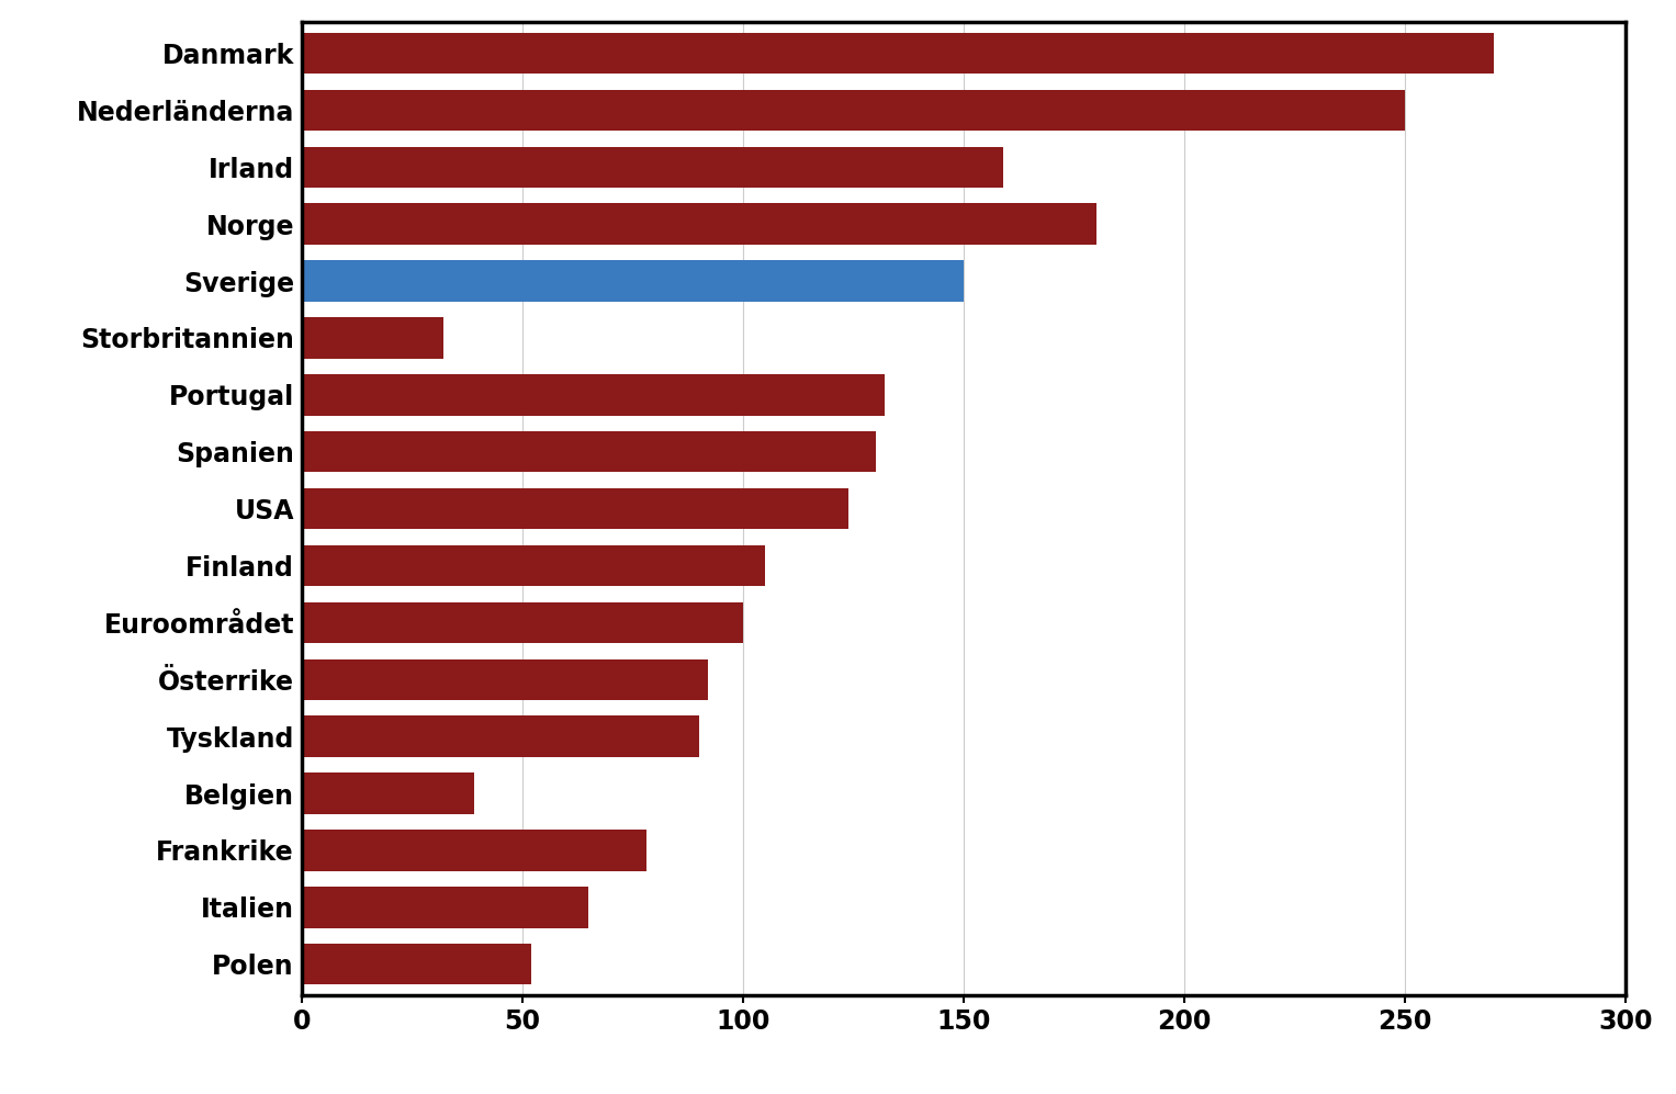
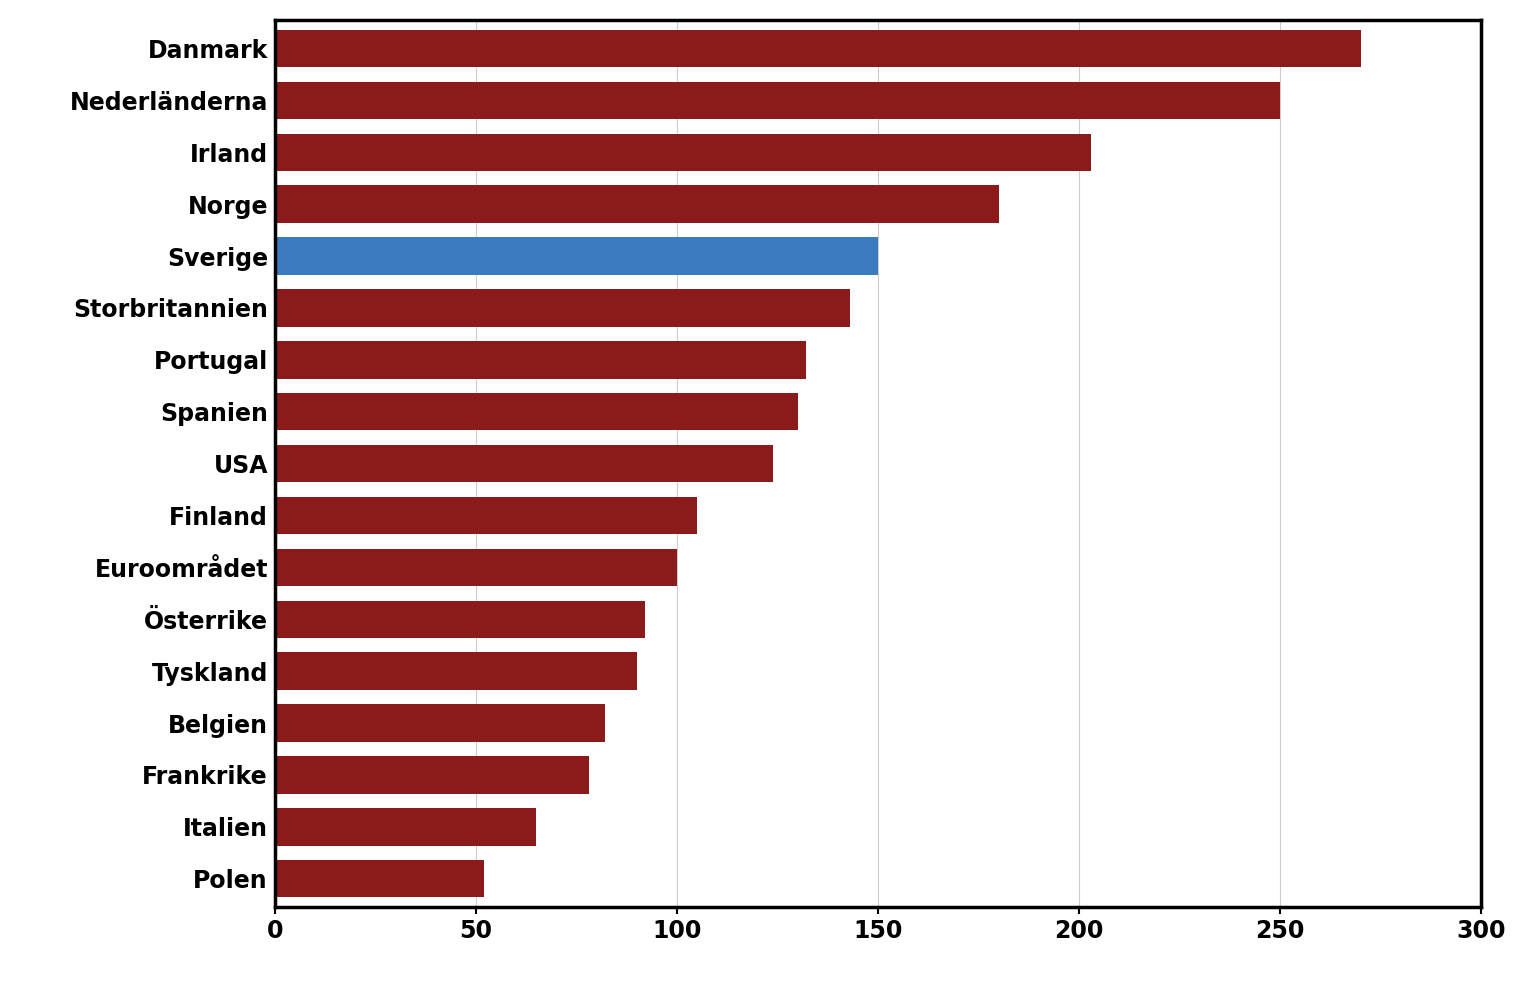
Irland: 159 -> 203
Storbritannien: 32 -> 143
Belgien: 39 -> 82
